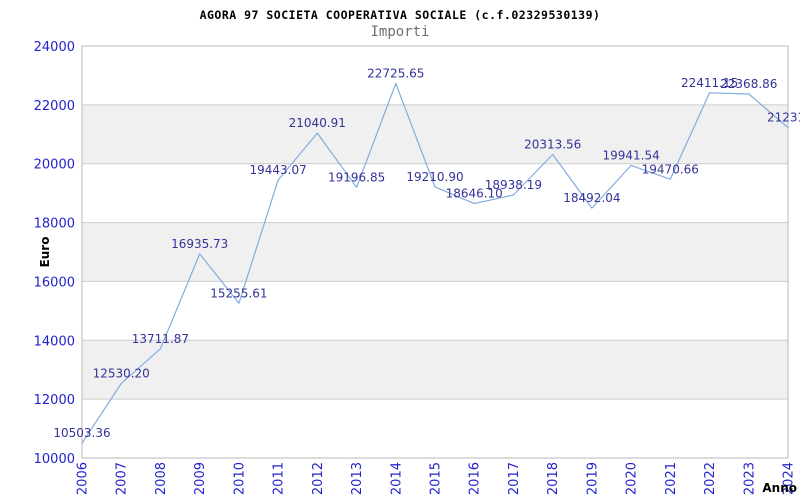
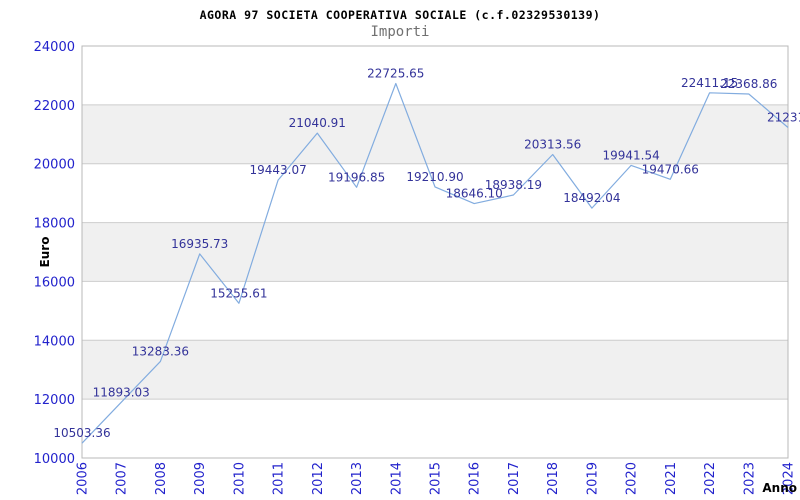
2007: 12530.20 -> 11893.03
2008: 13711.87 -> 13283.36
